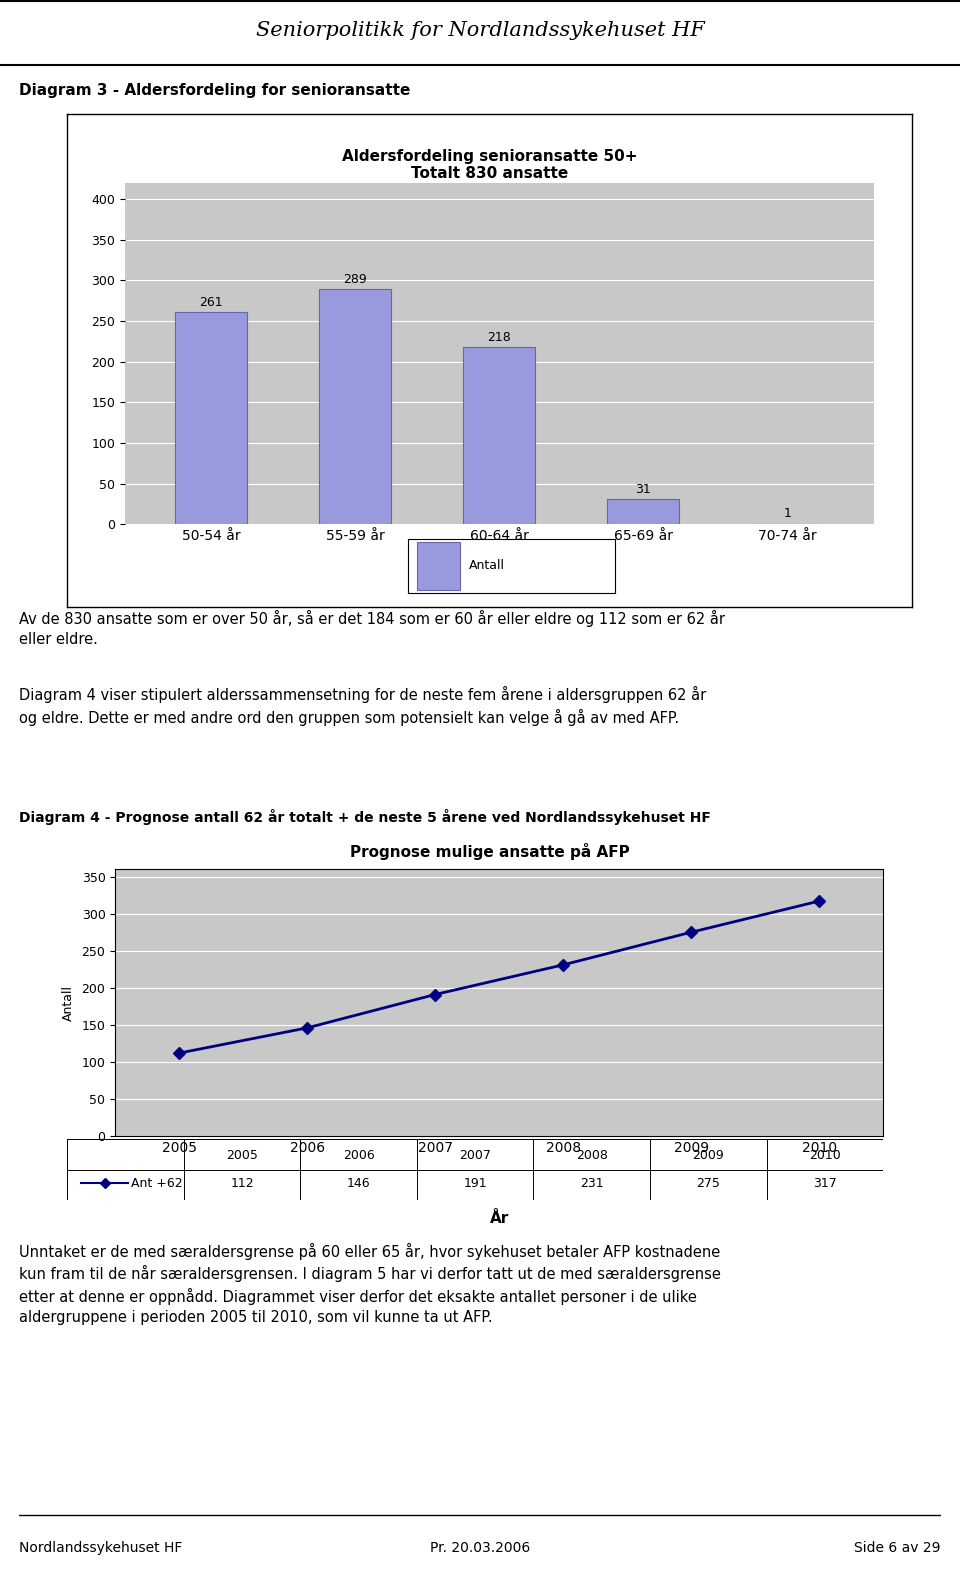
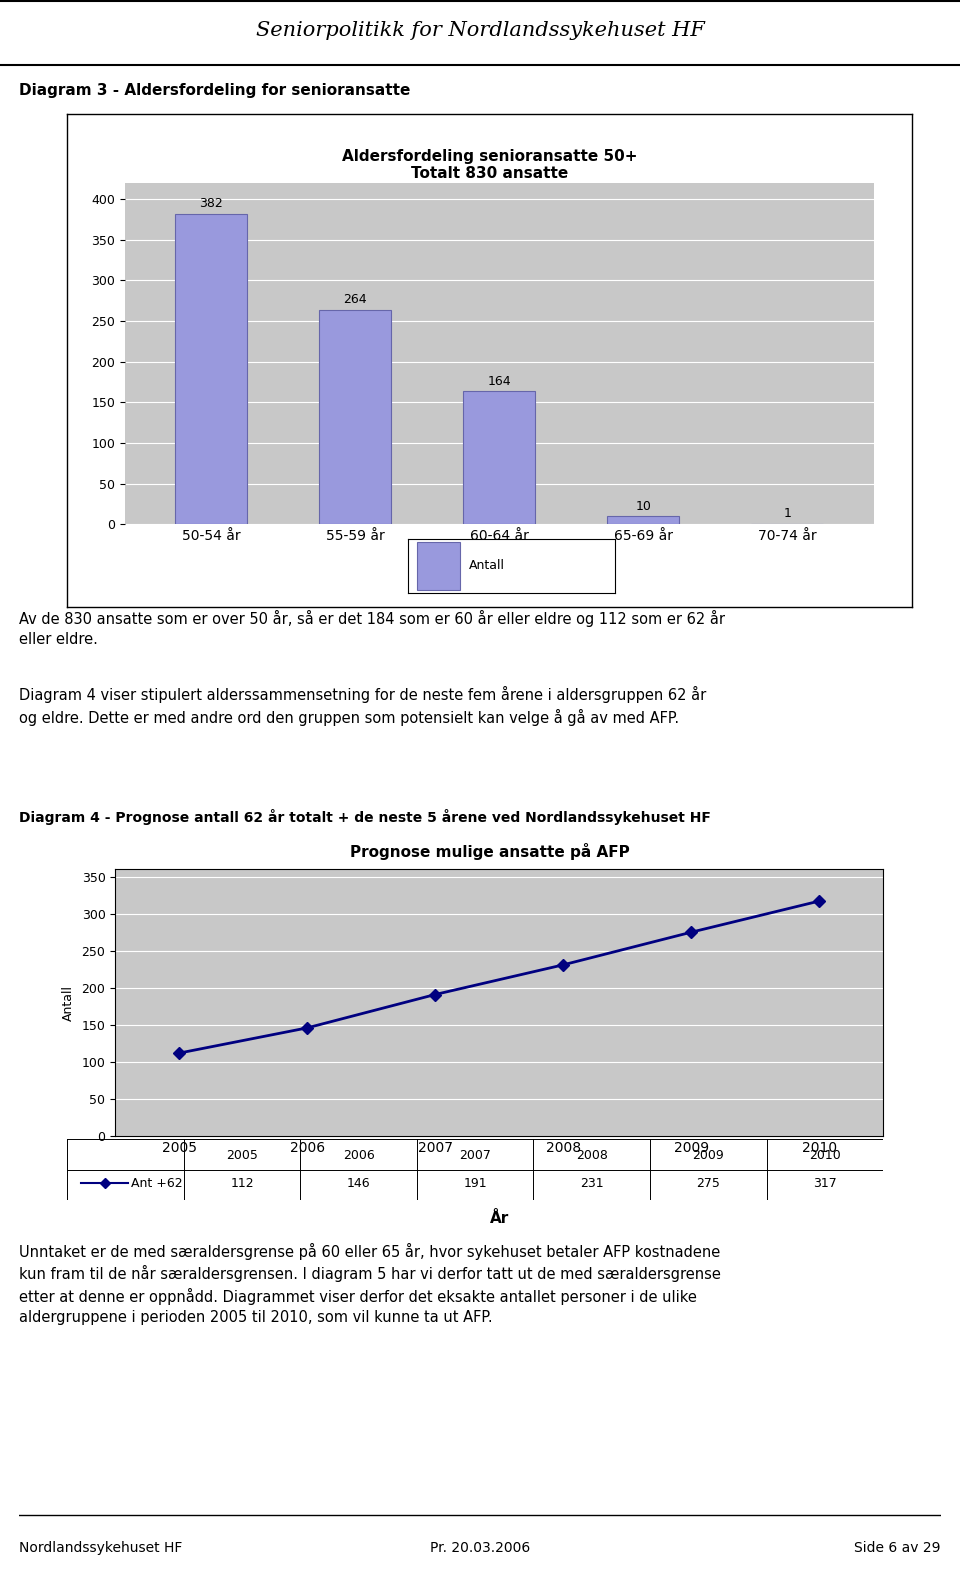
50-54 år: 261 -> 382
55-59 år: 289 -> 264
60-64 år: 218 -> 164
65-69 år: 31 -> 10
